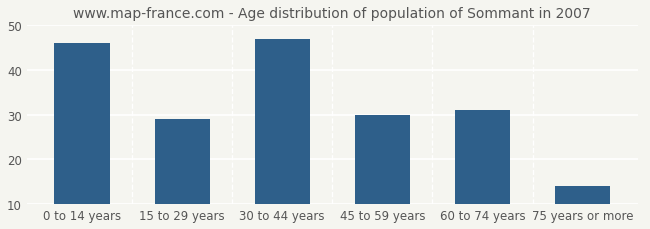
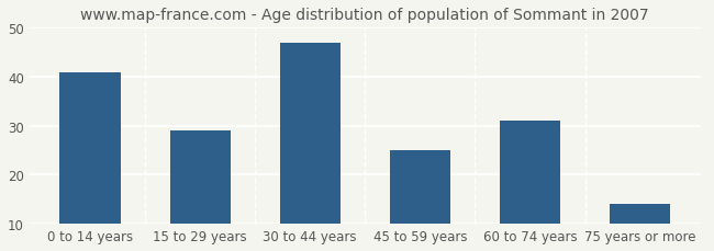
0 to 14 years: 46 -> 41
45 to 59 years: 30 -> 25
